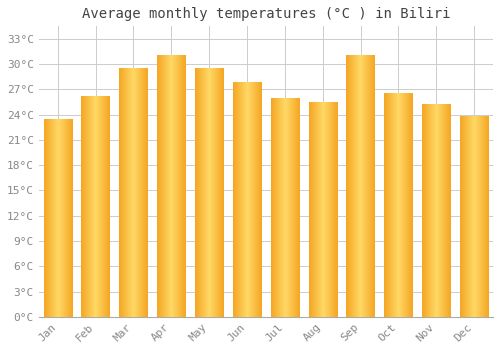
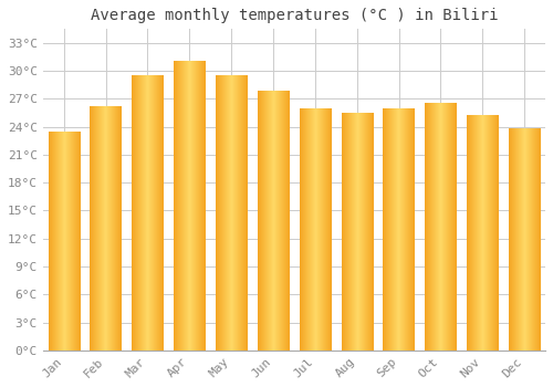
Sep: 31.0°C -> 26.0°C
